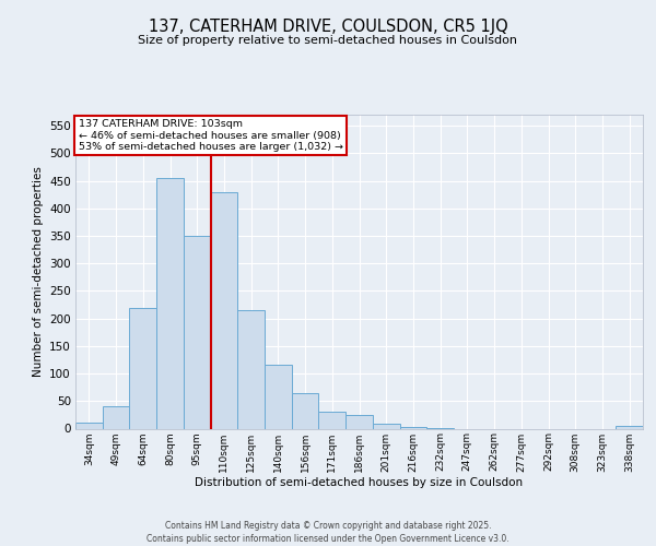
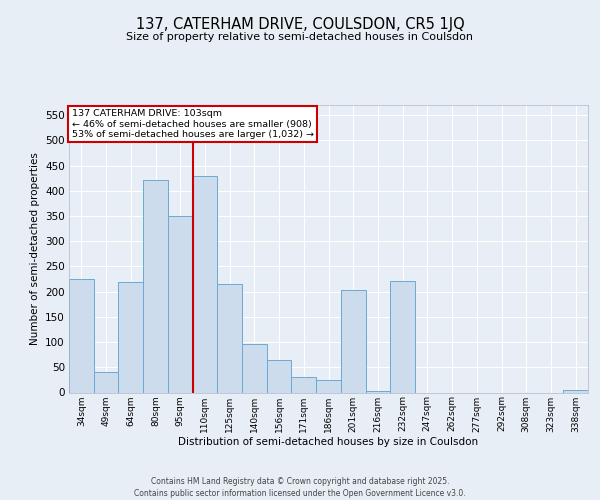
34sqm: 10 -> 226
80sqm: 455 -> 422
140sqm: 115 -> 96
201sqm: 8 -> 204
232sqm: 1 -> 222
